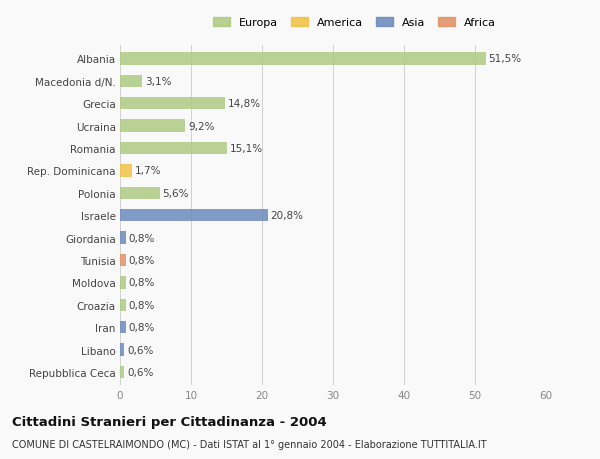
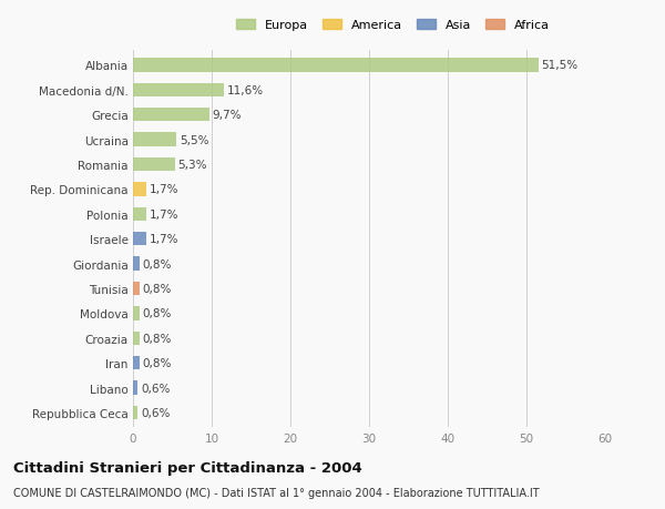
Macedonia d/N.: 3,1% -> 11,6%
Grecia: 14,8% -> 9,7%
Ucraina: 9,2% -> 5,5%
Romania: 15,1% -> 5,3%
Polonia: 5,6% -> 1,7%
Israele: 20,8% -> 1,7%
